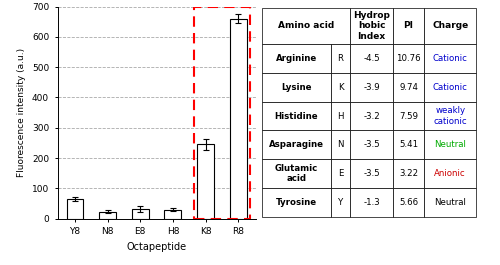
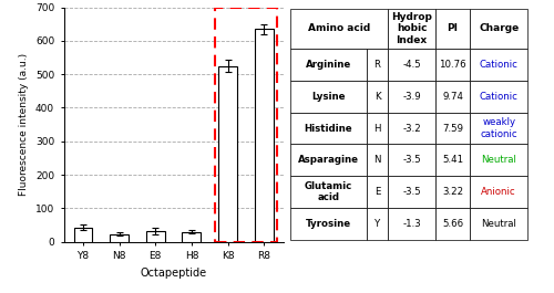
Y8: 65 -> 42
K8: 245 -> 525
R8: 660 -> 635
